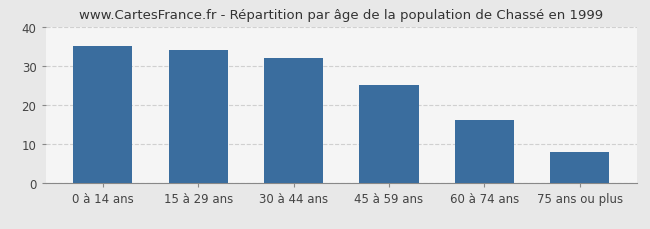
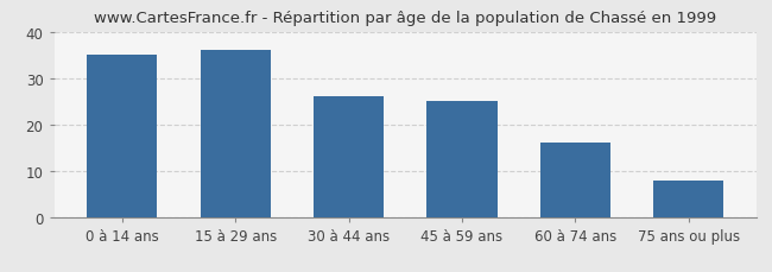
15 à 29 ans: 34 -> 36
30 à 44 ans: 32 -> 26
